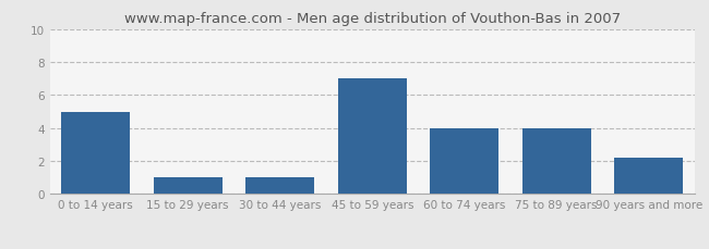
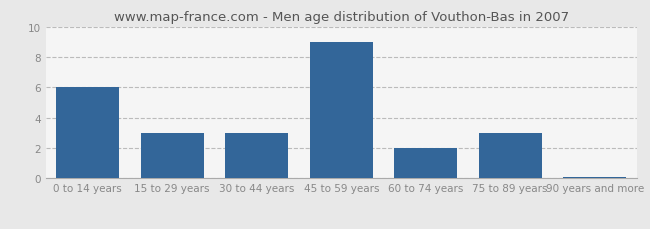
0 to 14 years: 5.0 -> 6.0
15 to 29 years: 1.0 -> 3.0
30 to 44 years: 1.0 -> 3.0
45 to 59 years: 7.0 -> 9.0
60 to 74 years: 4.0 -> 2.0
75 to 89 years: 4.0 -> 3.0
90 years and more: 2.2 -> 0.1
